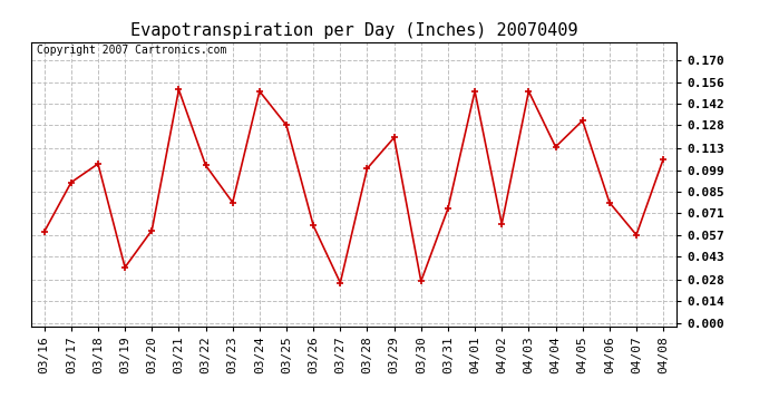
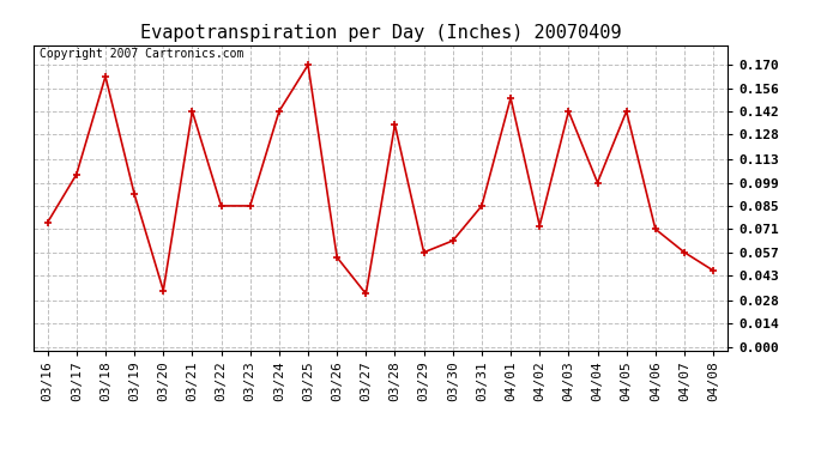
03/16: 0.059 -> 0.075
03/17: 0.091 -> 0.104
03/18: 0.103 -> 0.163
03/19: 0.036 -> 0.092
03/20: 0.060 -> 0.034
03/21: 0.151 -> 0.142
03/22: 0.102 -> 0.085
03/23: 0.078 -> 0.085
03/24: 0.150 -> 0.142
03/25: 0.128 -> 0.170
03/26: 0.063 -> 0.054
03/27: 0.026 -> 0.032
03/28: 0.100 -> 0.134
03/29: 0.120 -> 0.057
03/30: 0.027 -> 0.064
03/31: 0.074 -> 0.085
04/02: 0.064 -> 0.073
04/03: 0.150 -> 0.142
04/04: 0.114 -> 0.099
04/05: 0.131 -> 0.142
04/06: 0.078 -> 0.071
04/08: 0.106 -> 0.046
